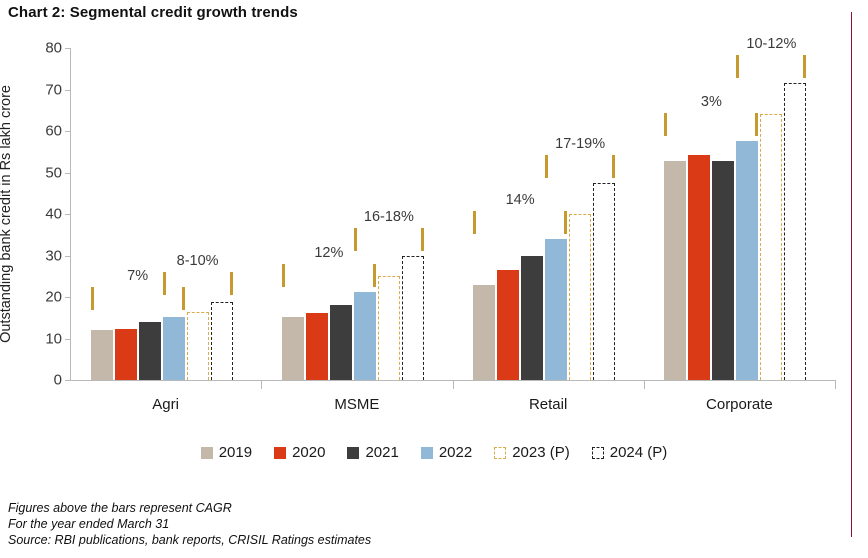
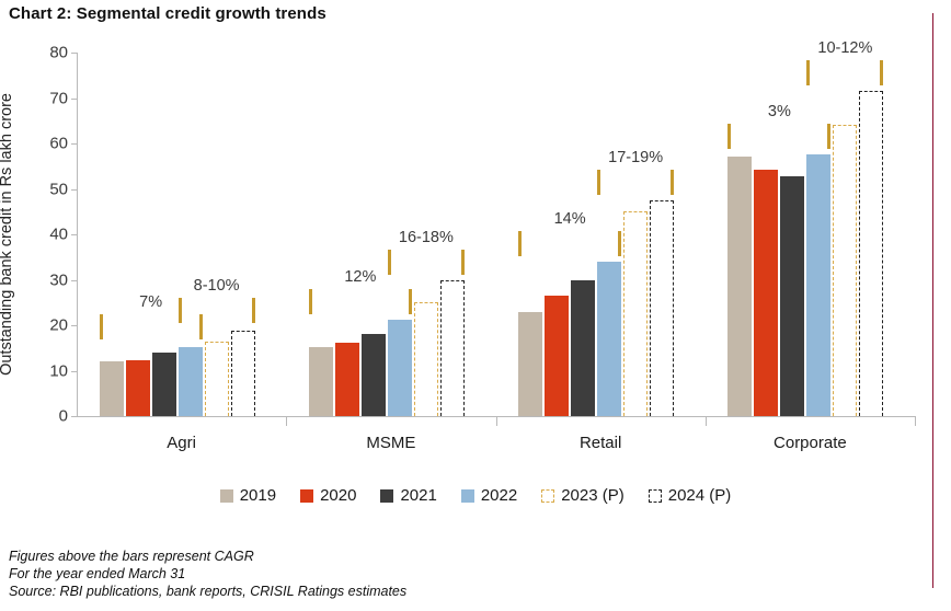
2023 (P)/Retail: 40 -> 45
2019/Corporate: 53 -> 57
